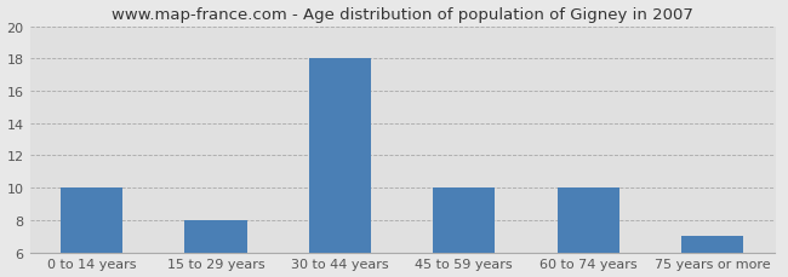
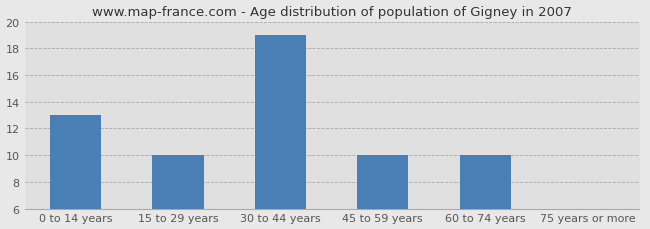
0 to 14 years: 10 -> 13
15 to 29 years: 8 -> 10
30 to 44 years: 18 -> 19
75 years or more: 7 -> 6
